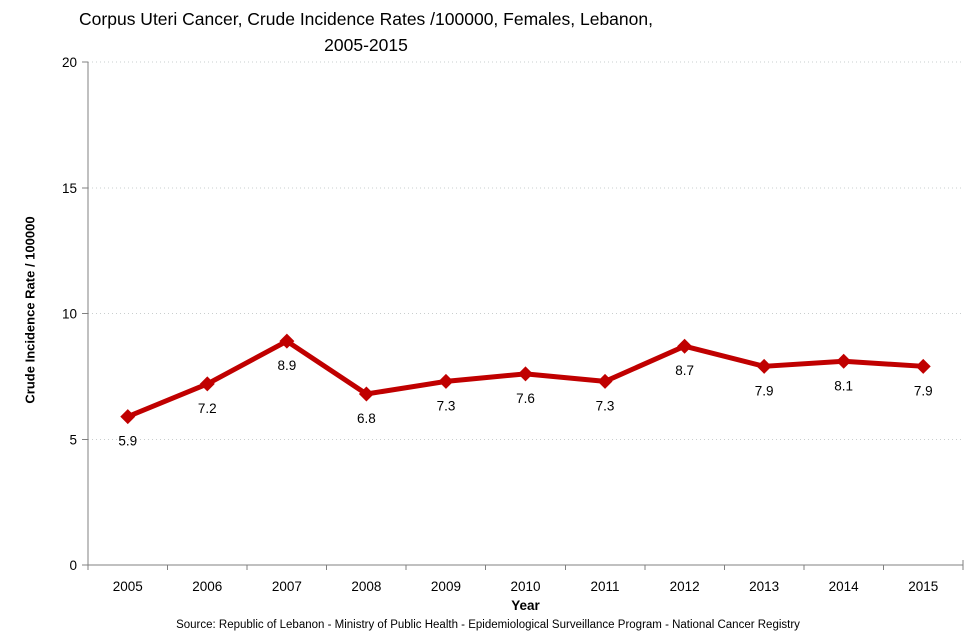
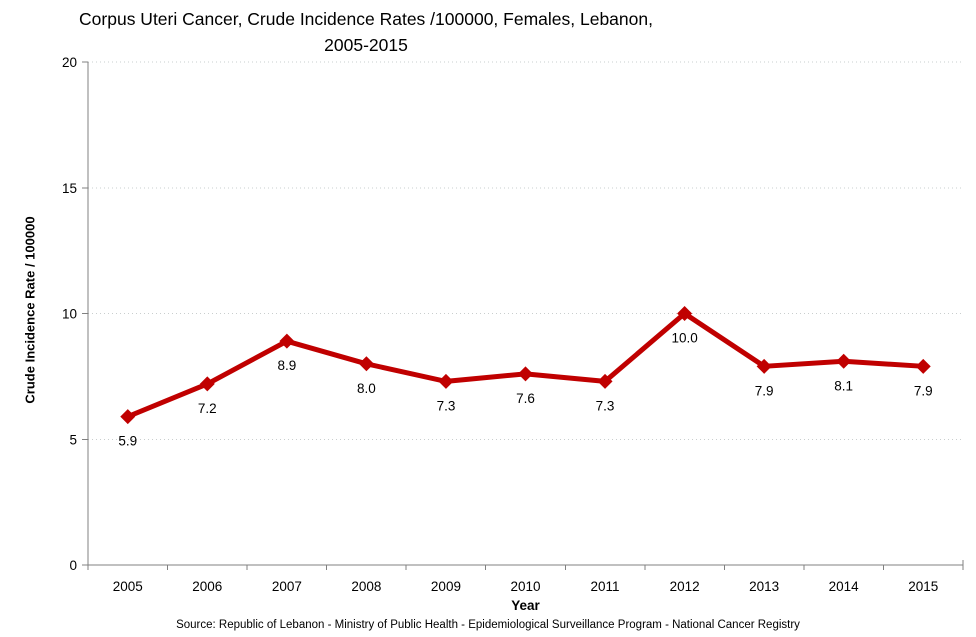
2008: 6.8 -> 8.0
2012: 8.7 -> 10.0
